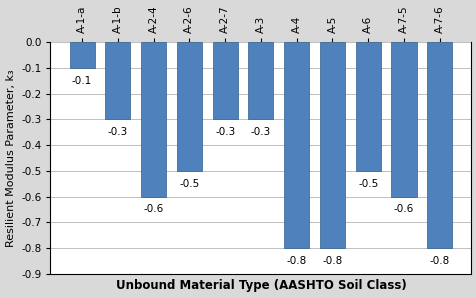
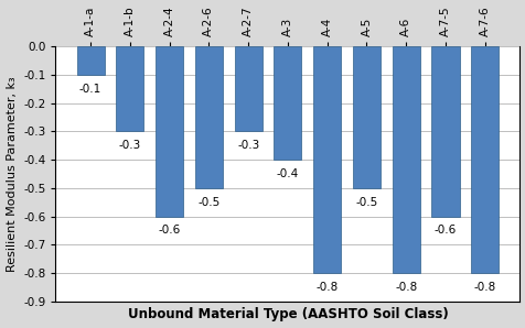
A-3: -0.3 -> -0.4
A-5: -0.8 -> -0.5
A-6: -0.5 -> -0.8
